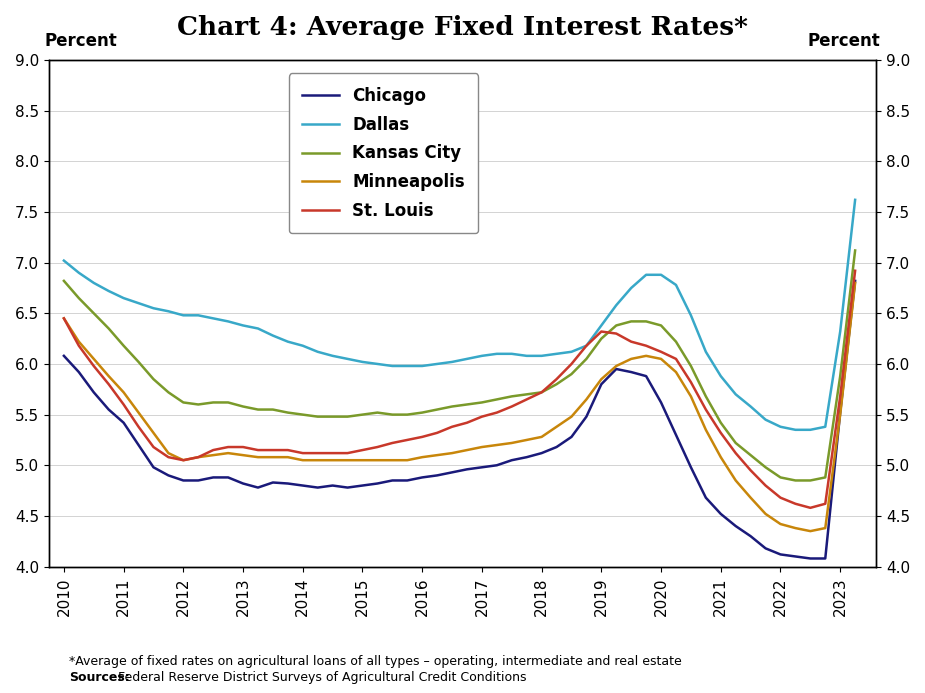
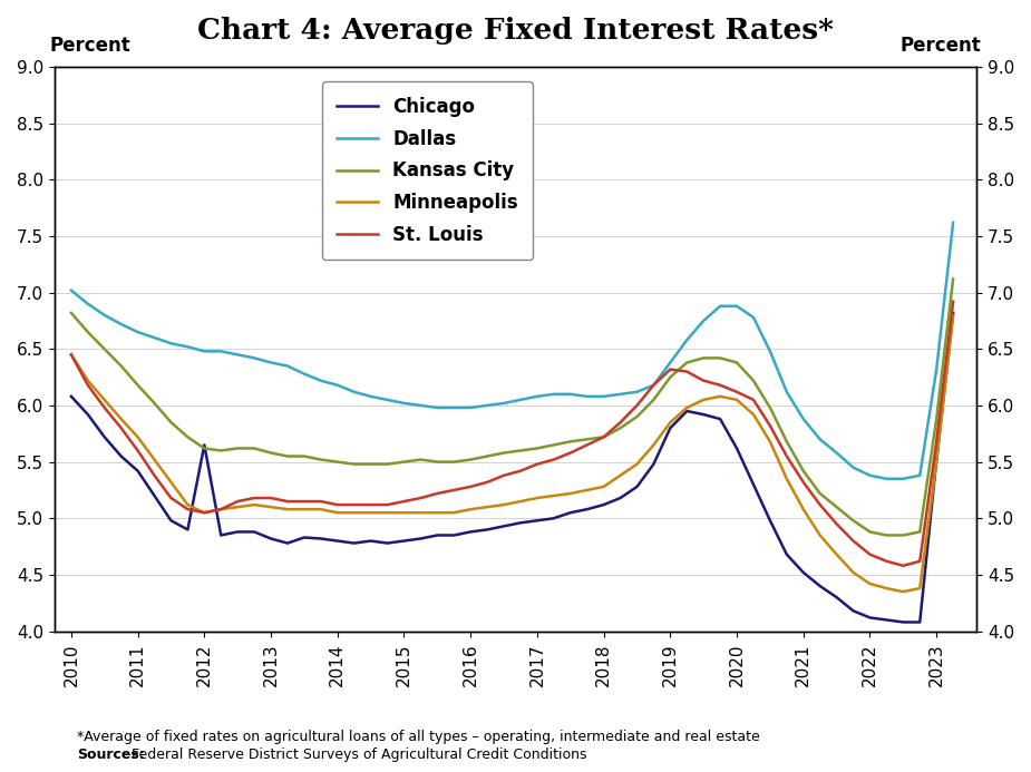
Chicago/2012: 4.85 -> 5.65
